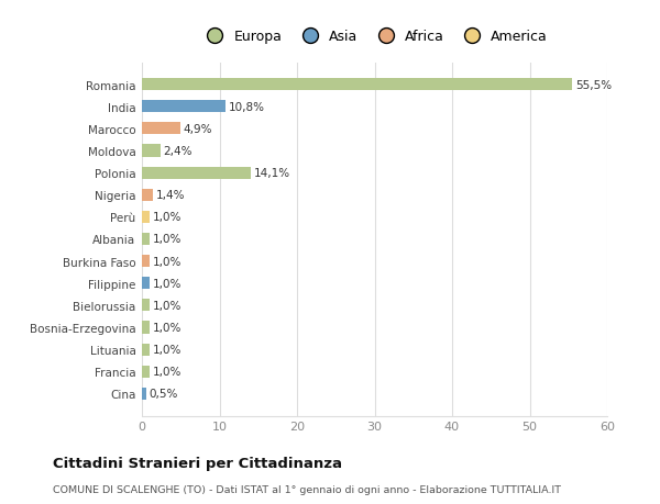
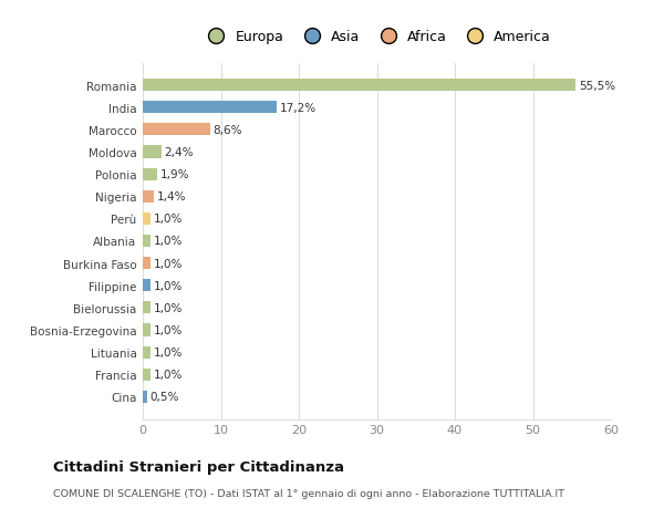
India: 10,8% -> 17,2%
Marocco: 4,9% -> 8,6%
Polonia: 14,1% -> 1,9%
